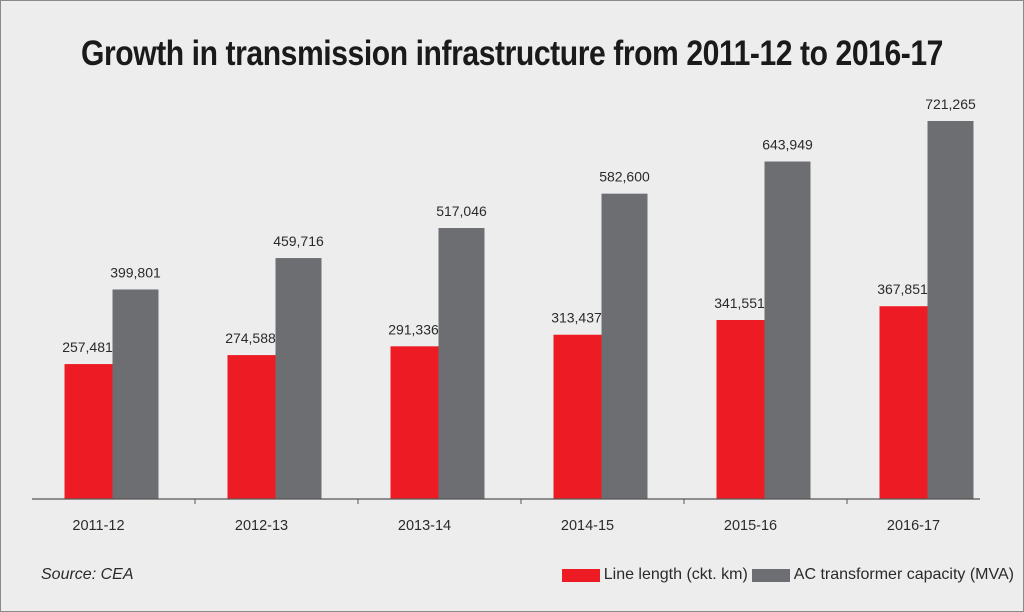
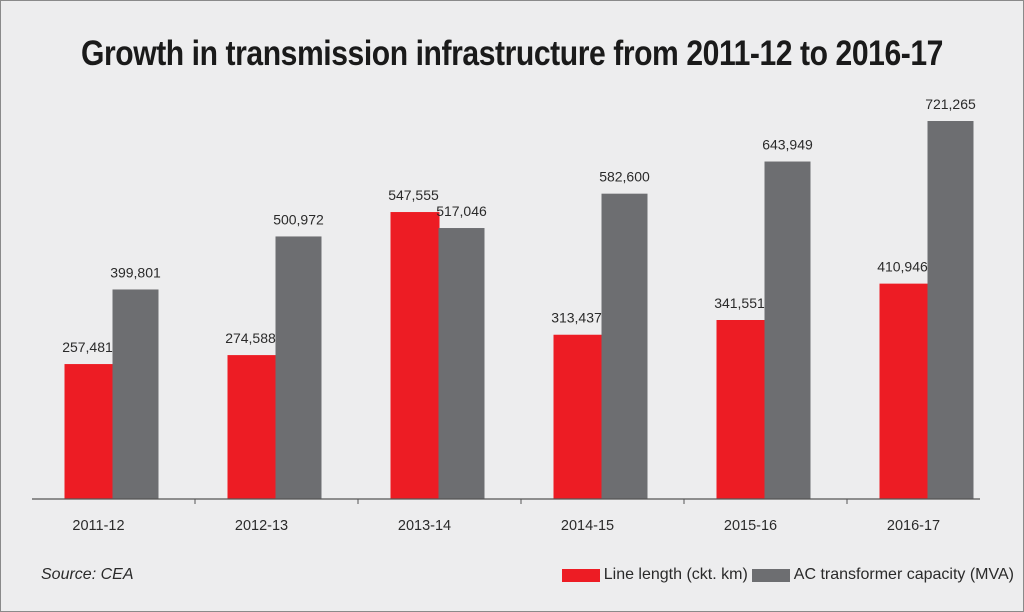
AC transformer capacity (MVA)/2012-13: 459,716 -> 500,972
Line length (ckt. km)/2013-14: 291,336 -> 547,555
Line length (ckt. km)/2016-17: 367,851 -> 410,946
